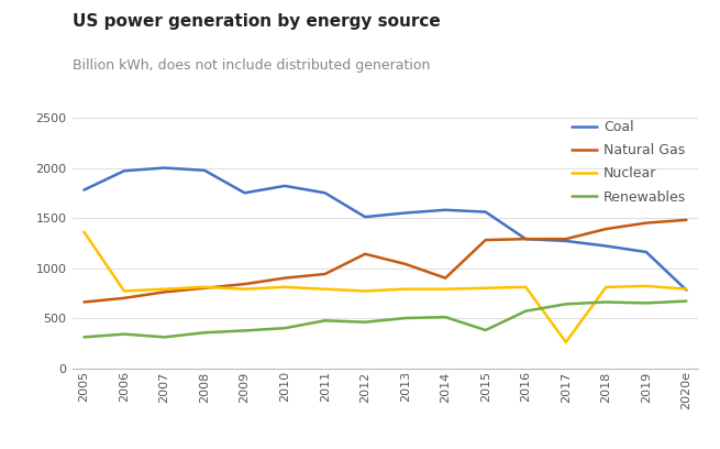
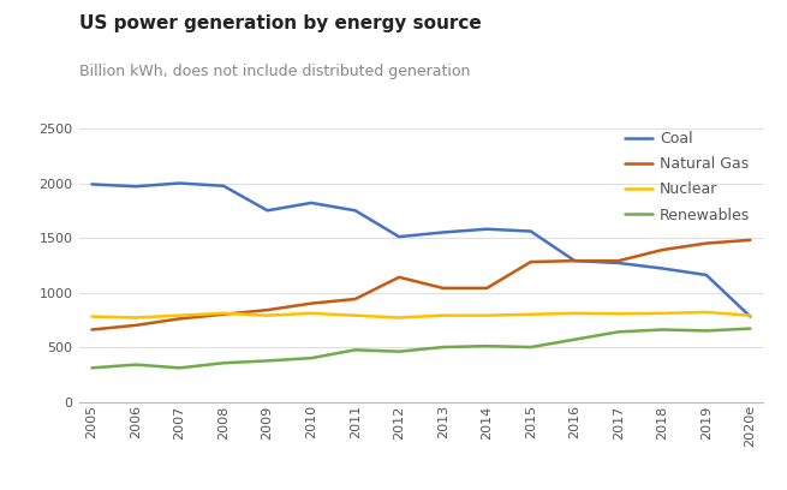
Coal/2005: 1780 -> 1990
Nuclear/2005: 1360 -> 780
Natural Gas/2014: 900 -> 1040
Renewables/2015: 380 -> 500
Nuclear/2017: 260 -> 800
